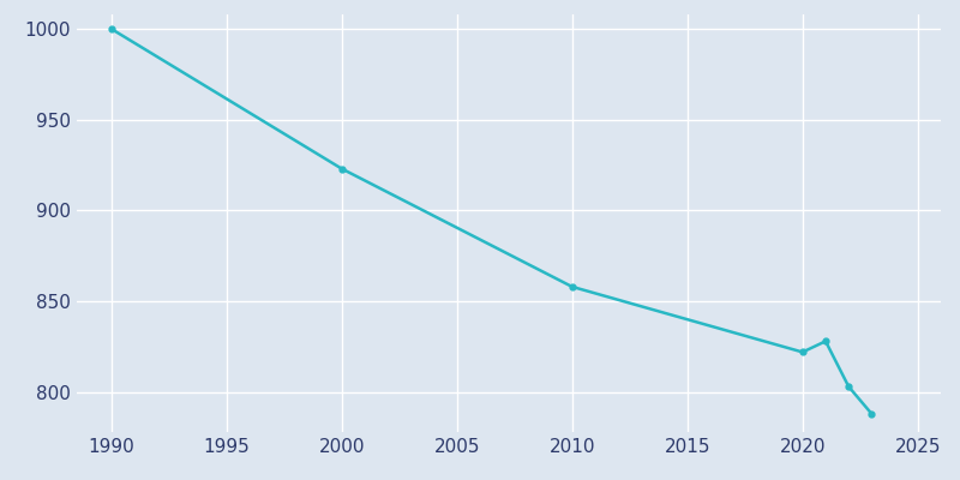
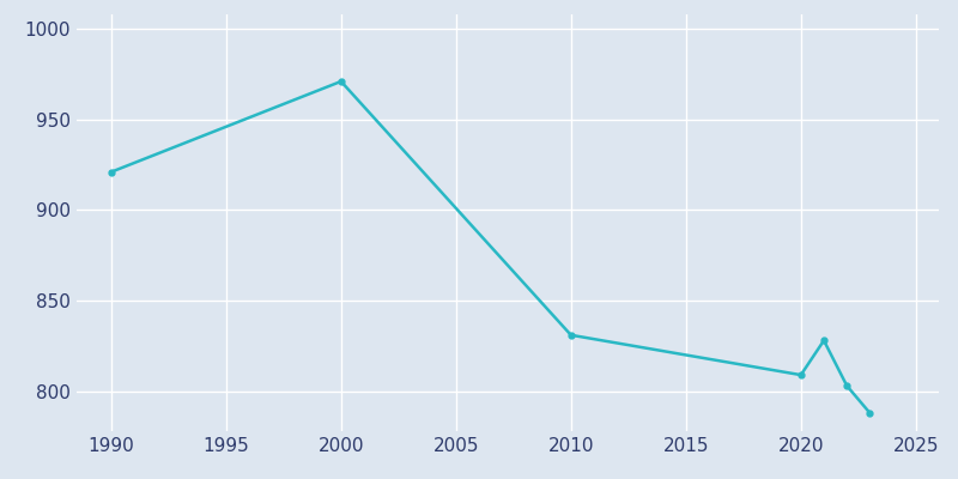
1990: 1000 -> 921
2000: 923 -> 971
2010: 858 -> 831
2020: 822 -> 809
